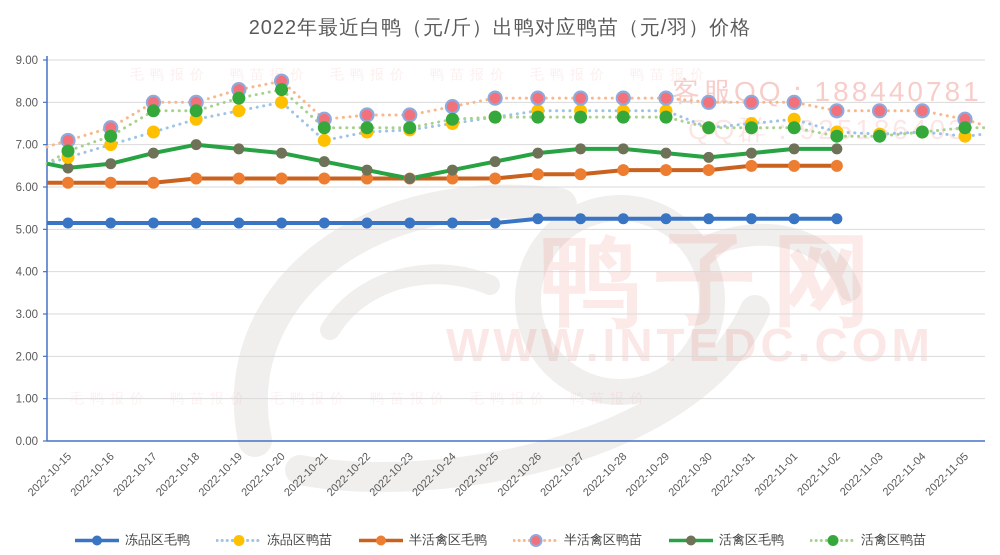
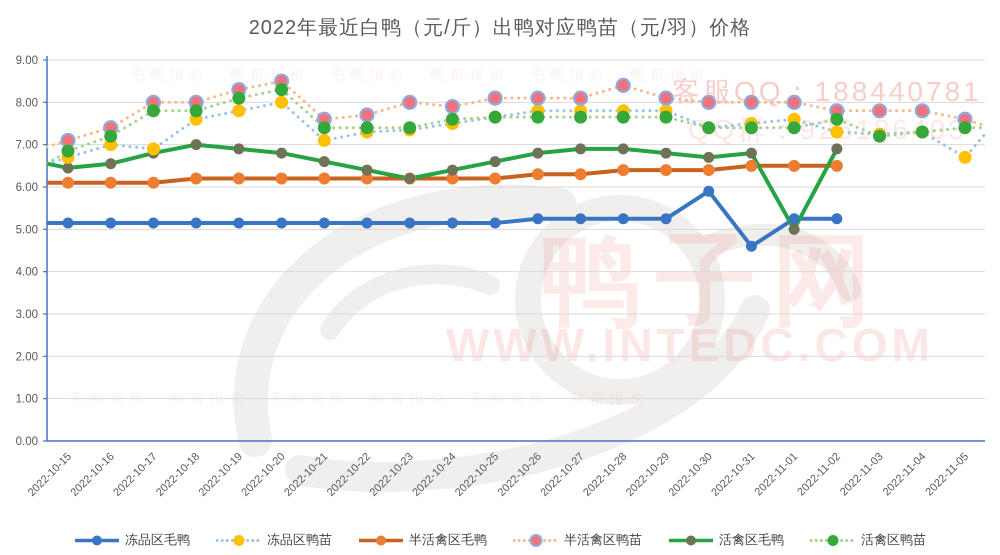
冻品区鸭苗/2022-10-17: 7.3 -> 6.9
半活禽区鸭苗/2022-10-23: 7.7 -> 8.0
半活禽区鸭苗/2022-10-28: 8.1 -> 8.4
冻品区毛鸭/2022-10-30: 5.2 -> 5.9
冻品区毛鸭/2022-10-31: 5.2 -> 4.6
活禽区毛鸭/2022-11-01: 6.9 -> 5.0
活禽区鸭苗/2022-11-02: 7.2 -> 7.6
冻品区鸭苗/2022-11-05: 7.2 -> 6.7
